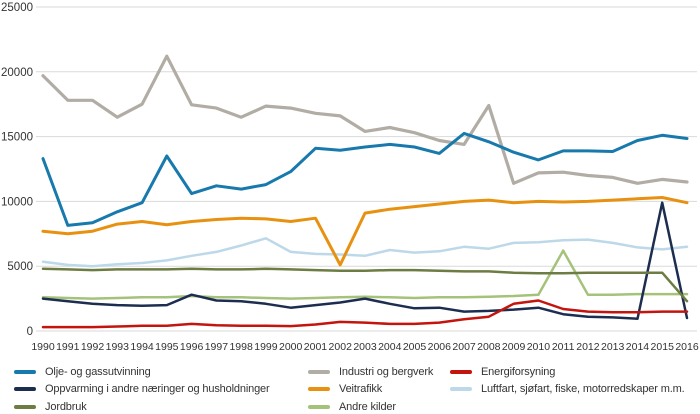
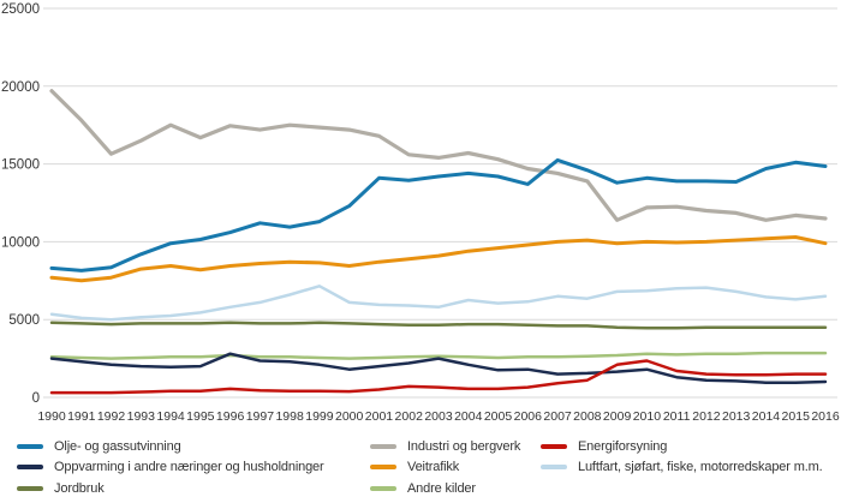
Olje- og gassutvinning/1990: 13300 -> 8300
Industri og bergverk/1992: 17800 -> 15600
Industri og bergverk/1995: 21200 -> 16700
Olje- og gassutvinning/1995: 13500 -> 10200
Industri og bergverk/1998: 16500 -> 17500
Industri og bergverk/2002: 16600 -> 15600
Veitrafikk/2002: 5100 -> 8900
Industri og bergverk/2008: 17400 -> 13900
Olje- og gassutvinning/2010: 13200 -> 14100
Andre kilder/2011: 6200 -> 2800
Oppvarming i andre næringer og husholdninger/2015: 9900 -> 1000
Jordbruk/2016: 2300 -> 4500
